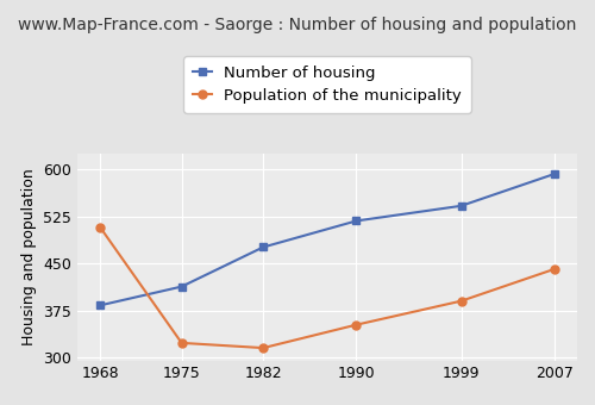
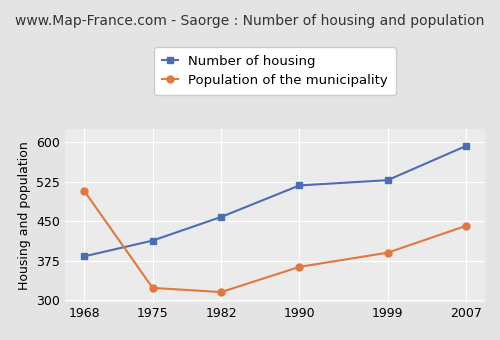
Number of housing/1982: 476 -> 458
Population of the municipality/1990: 352 -> 363
Number of housing/1999: 542 -> 528
